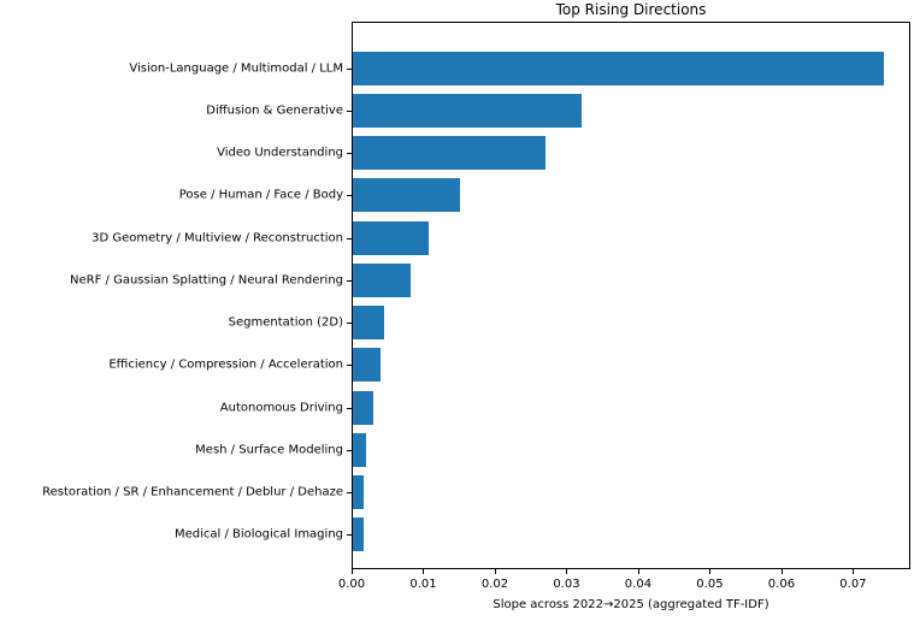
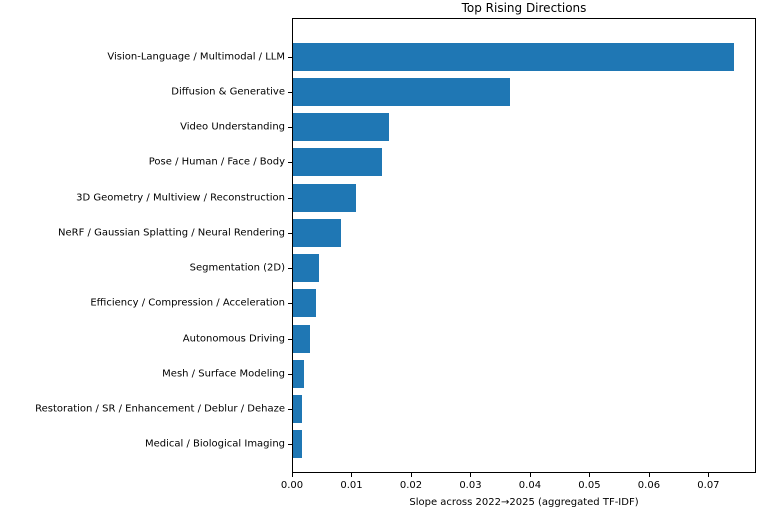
Diffusion & Generative: 0.032 -> 0.037
Video Understanding: 0.027 -> 0.016
